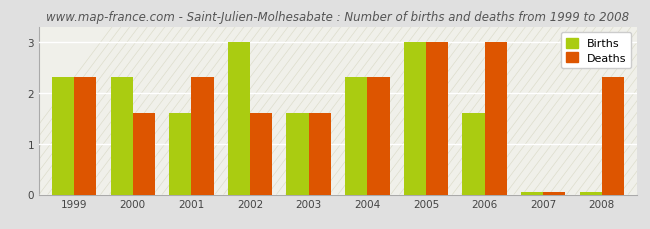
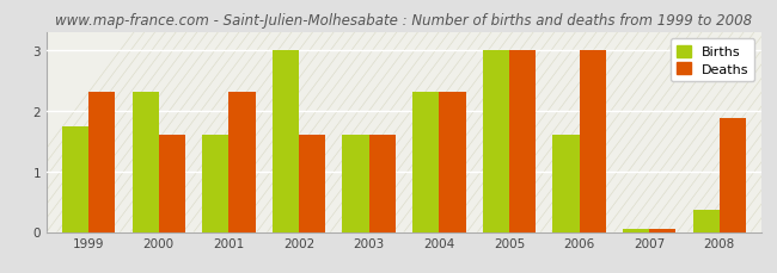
Births/1999: 2.30 -> 1.74
Births/2008: 0.05 -> 0.36
Deaths/2008: 2.30 -> 1.88
